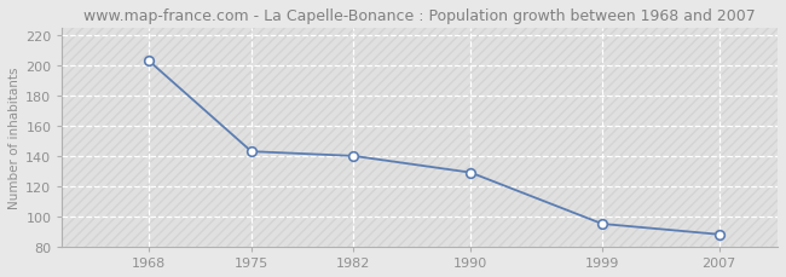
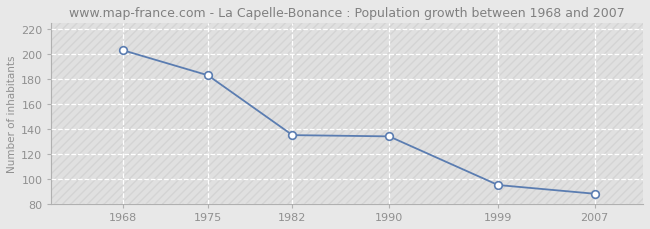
1975: 143 -> 183
1982: 140 -> 135
1990: 129 -> 134
